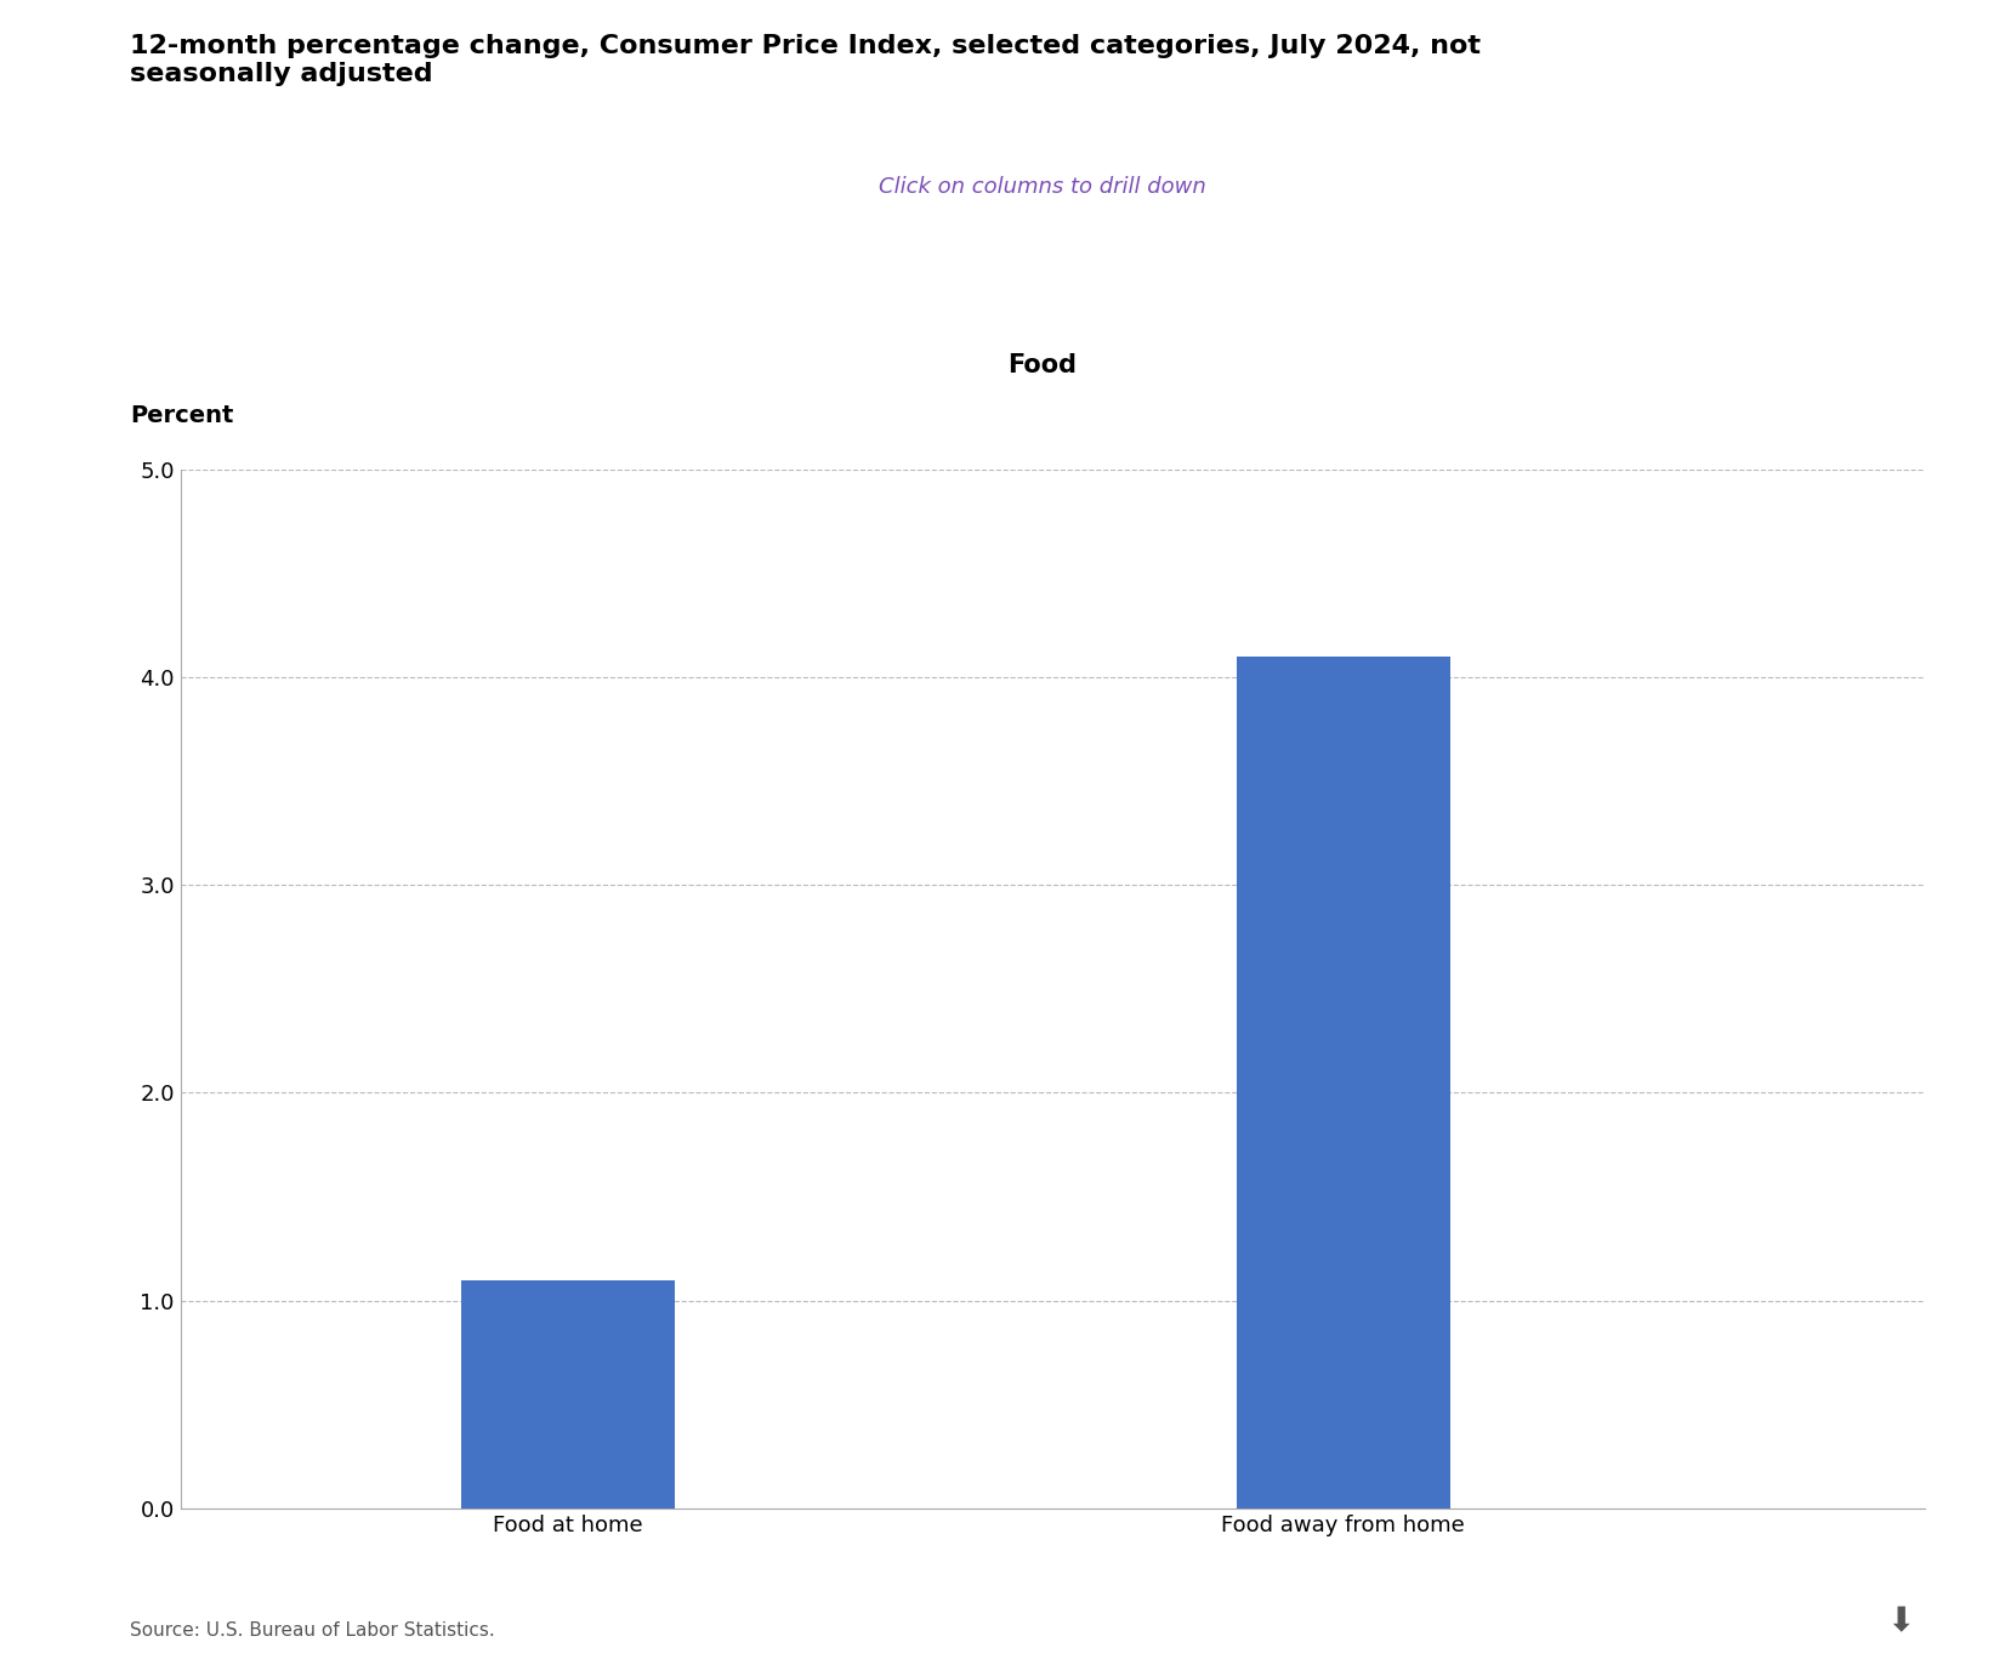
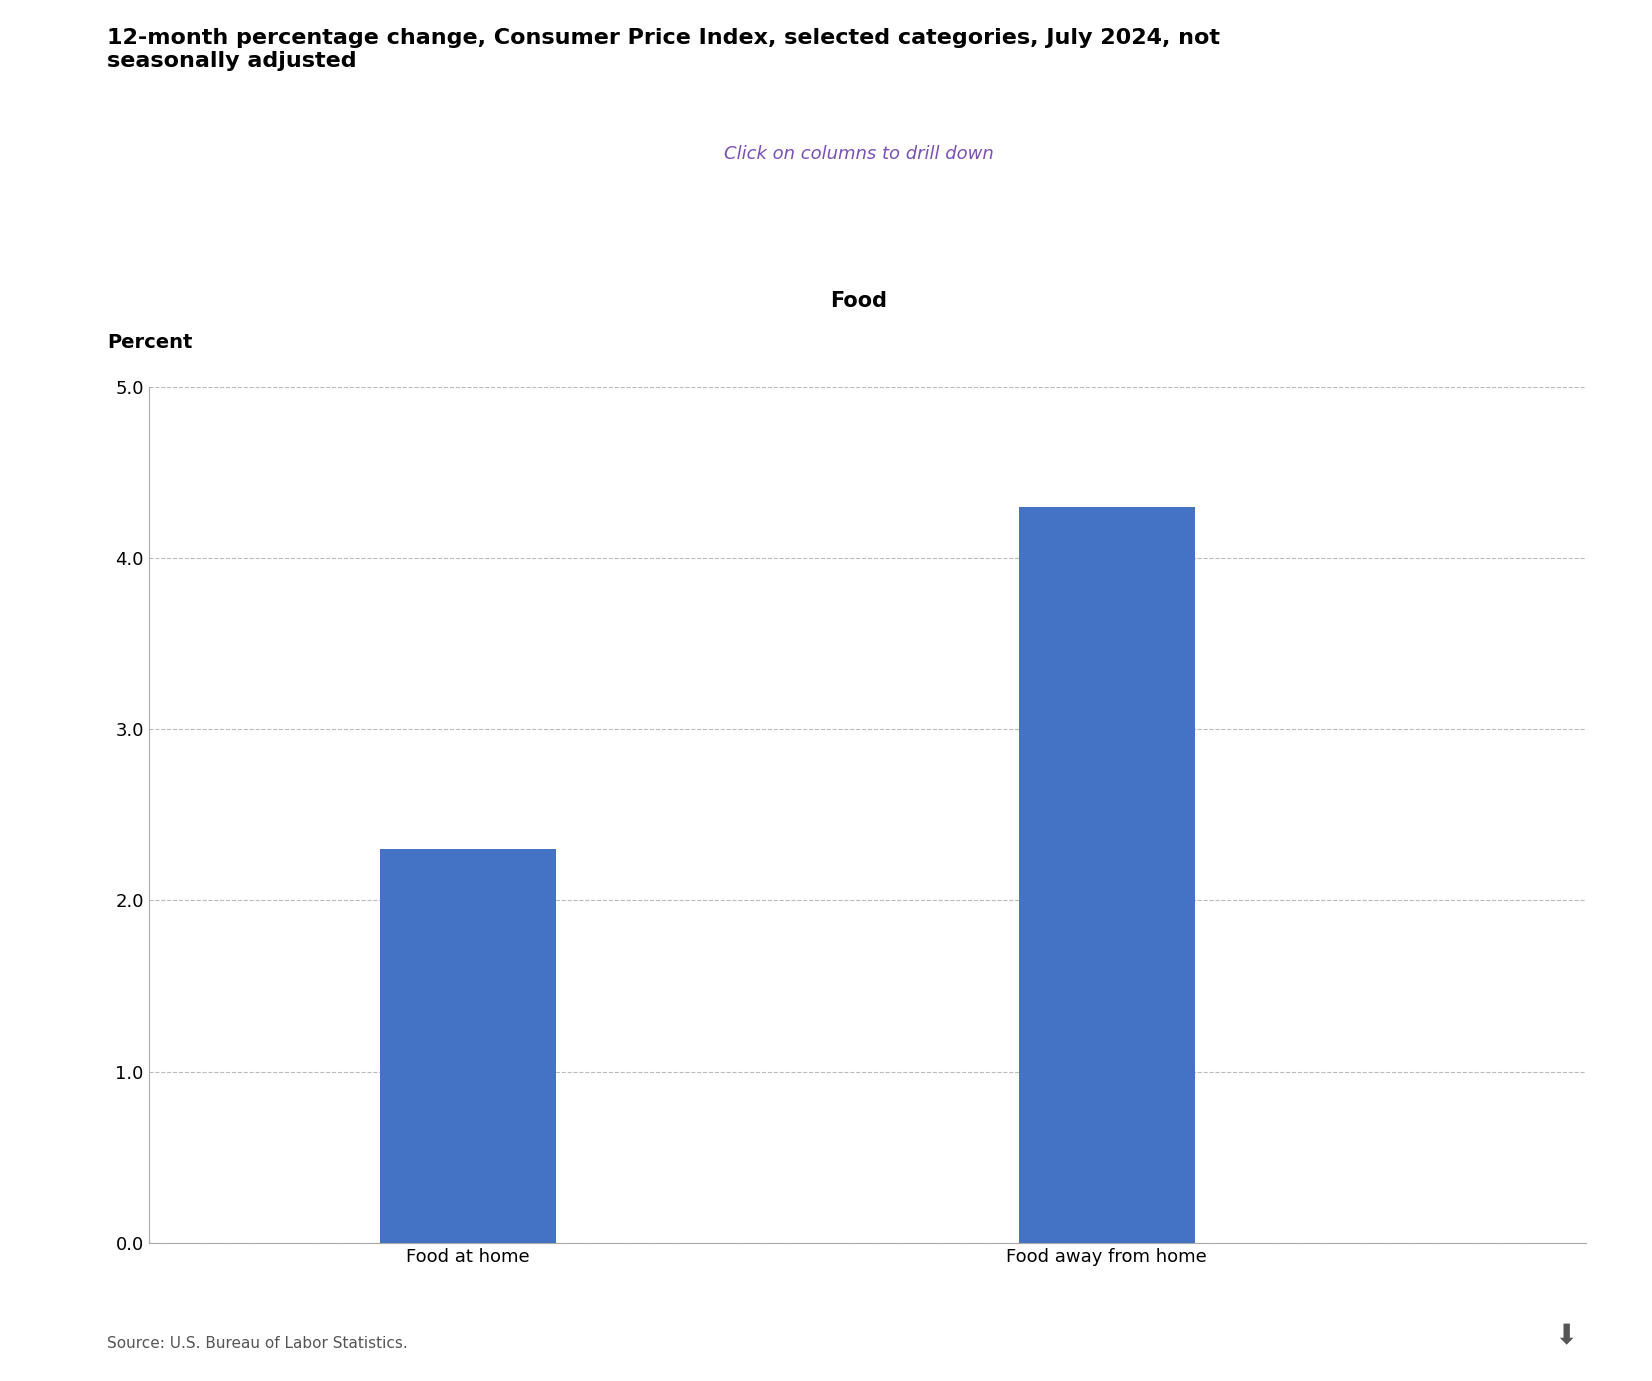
Food at home: 1.1 -> 2.3
Food away from home: 4.1 -> 4.3
